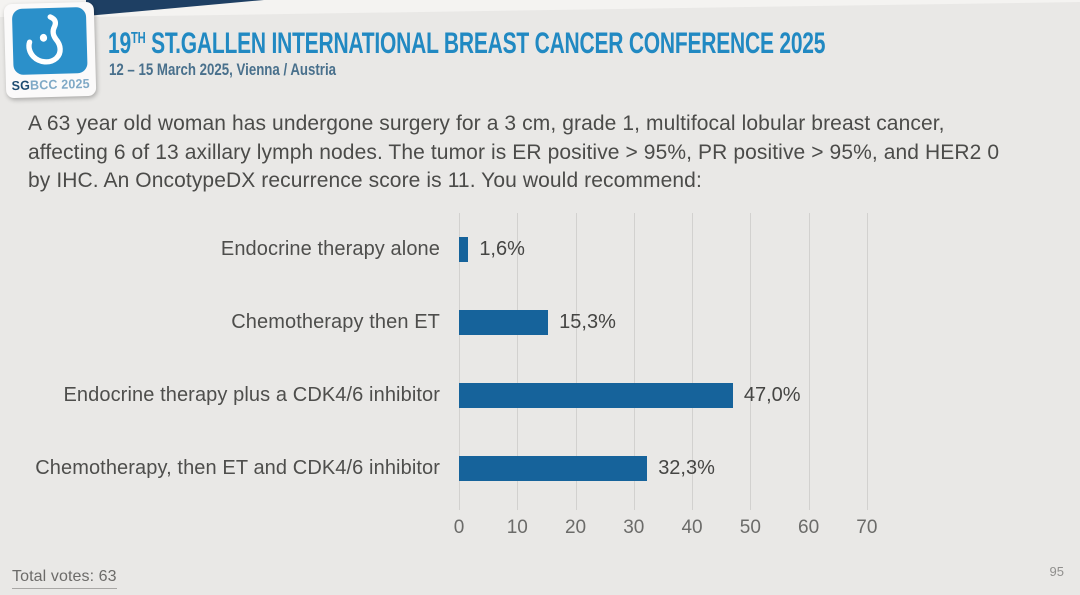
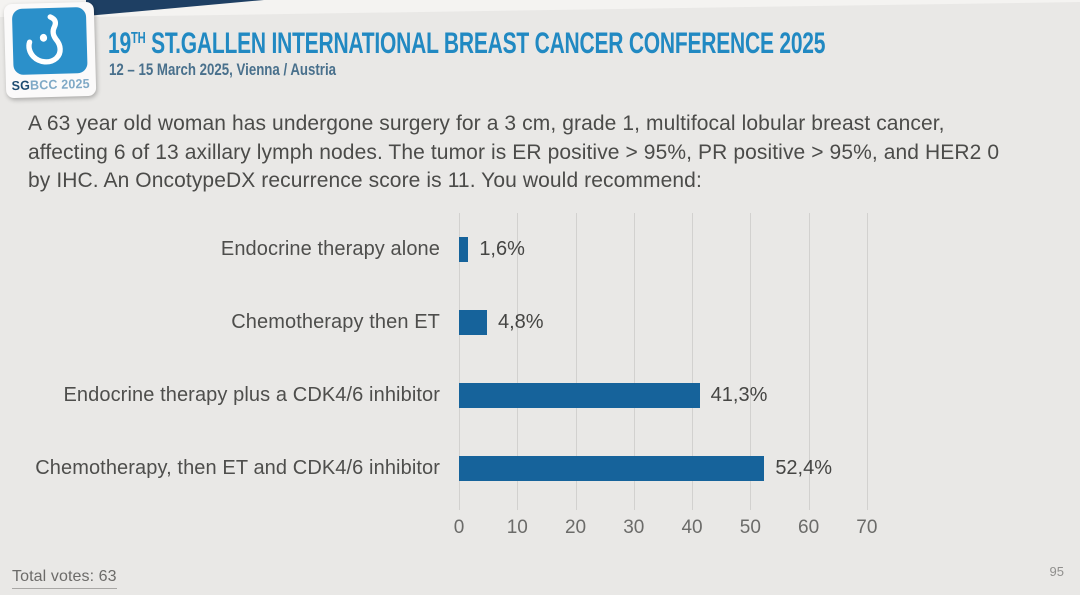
Chemotherapy then ET: 15,3% -> 4,8%
Endocrine therapy plus a CDK4/6 inhibitor: 47,0% -> 41,3%
Chemotherapy, then ET and CDK4/6 inhibitor: 32,3% -> 52,4%
